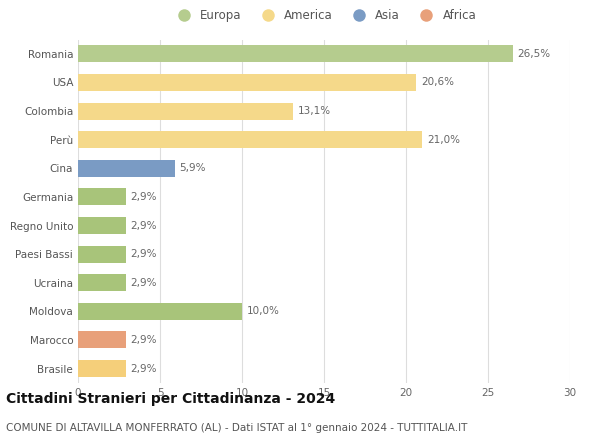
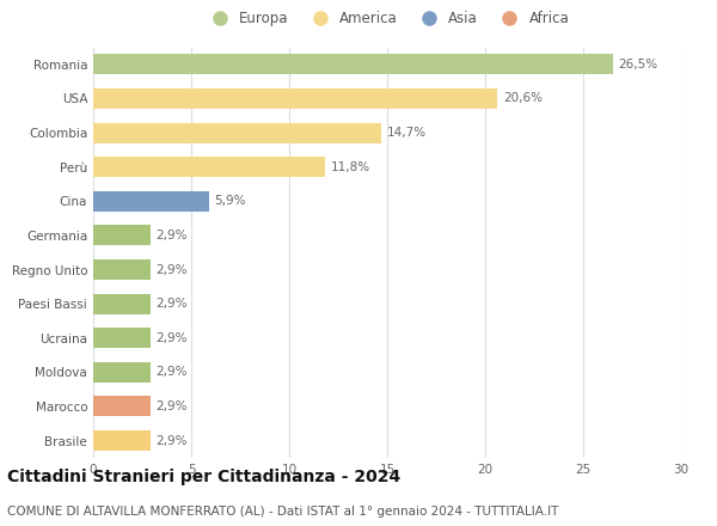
Colombia: 13,1% -> 14,7%
Perù: 21,0% -> 11,8%
Moldova: 10,0% -> 2,9%
